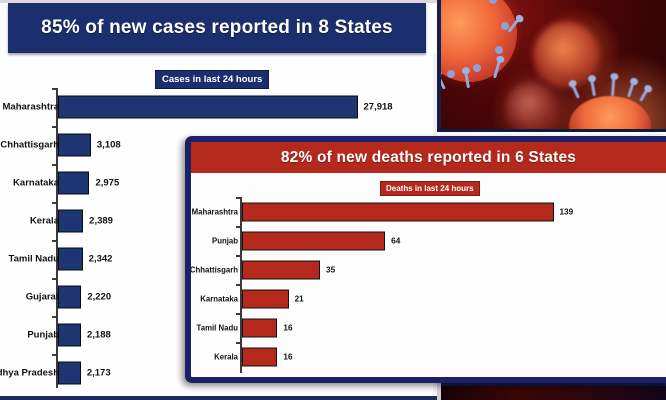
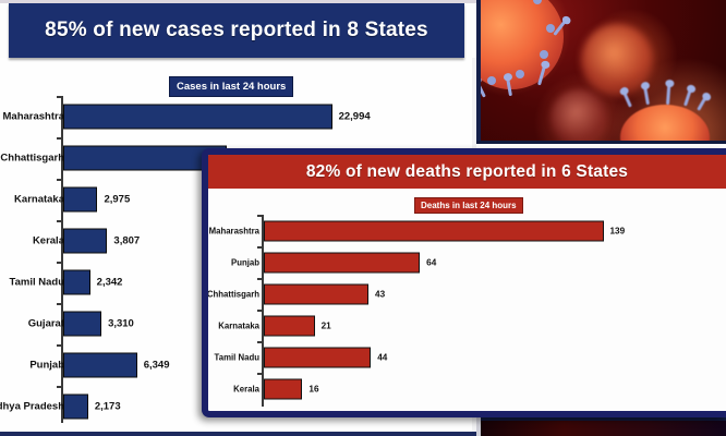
85% of new cases reported in 8 States/Maharashtra: 27,918 -> 22,994
85% of new cases reported in 8 States/Chhattisgarh: 3,108 -> 13,989
85% of new cases reported in 8 States/Kerala: 2,389 -> 3,807
85% of new cases reported in 8 States/Gujarat: 2,220 -> 3,310
85% of new cases reported in 8 States/Punjab: 2,188 -> 6,349
82% of new deaths reported in 6 States/Chhattisgarh: 35 -> 43
82% of new deaths reported in 6 States/Tamil Nadu: 16 -> 44
